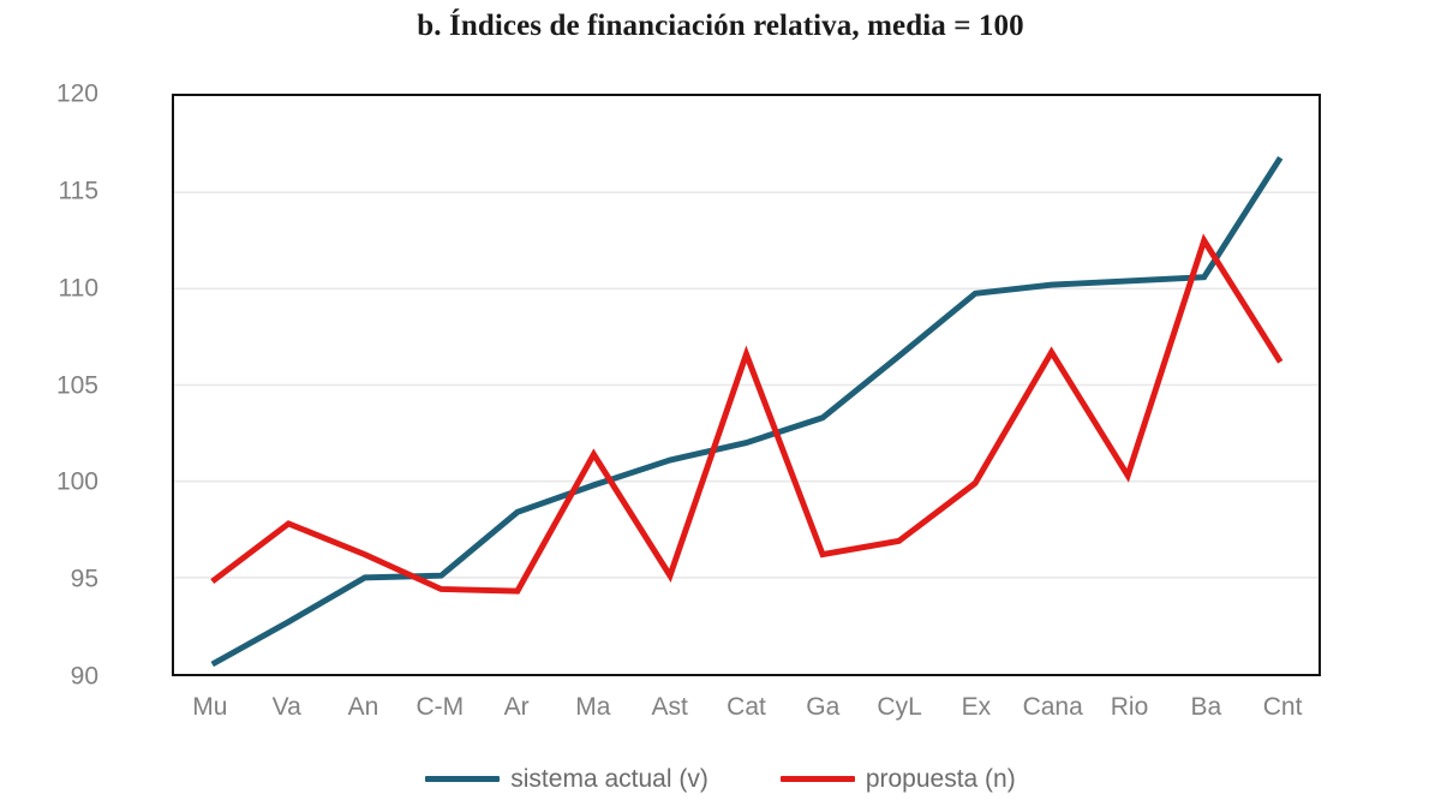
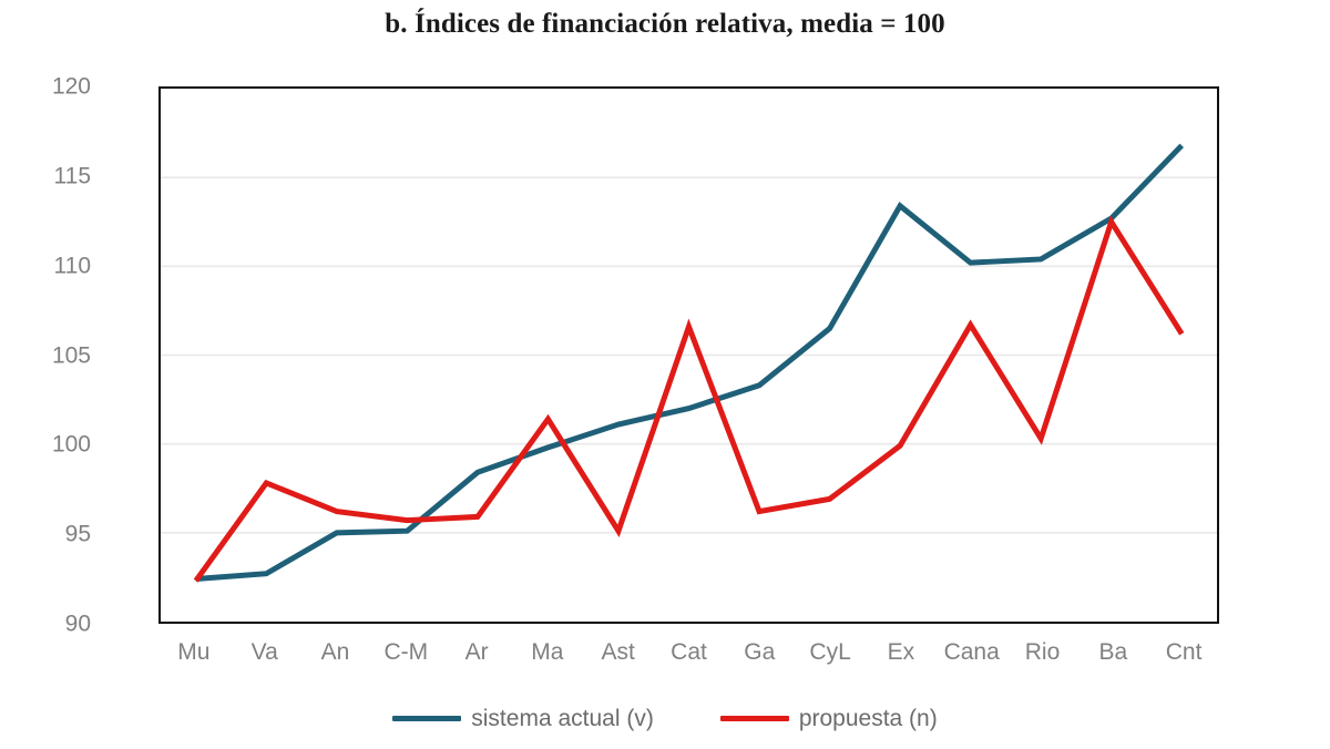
sistema actual (v)/Mu: 90.5 -> 92.4
propuesta (n)/Mu: 94.8 -> 92.3
propuesta (n)/C-M: 94.4 -> 95.7
propuesta (n)/Ar: 94.3 -> 95.9
sistema actual (v)/Ex: 109.8 -> 113.4
sistema actual (v)/Ba: 110.6 -> 112.7
